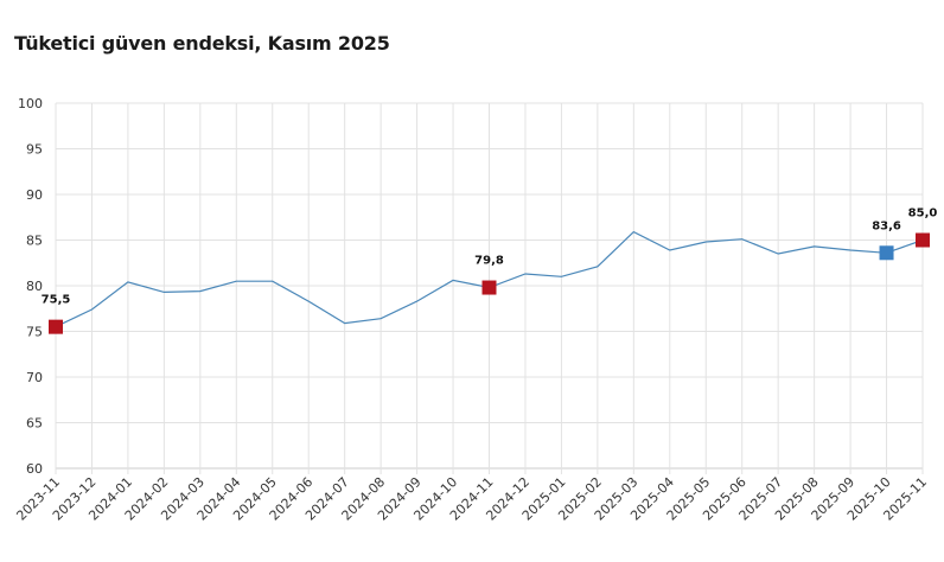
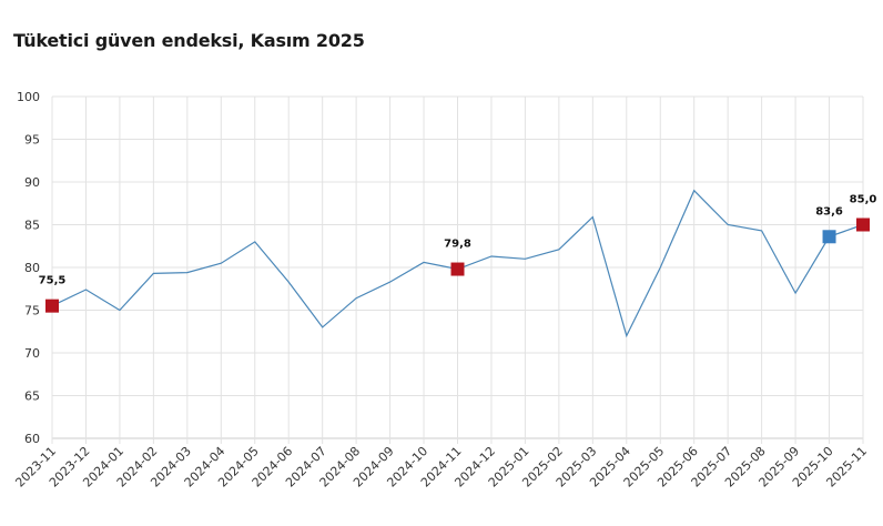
2024-01: 80 -> 75
2024-05: 80 -> 83
2024-07: 76 -> 73
2025-04: 84 -> 72
2025-05: 85 -> 80
2025-06: 85 -> 89
2025-07: 84 -> 85
2025-09: 84 -> 77
